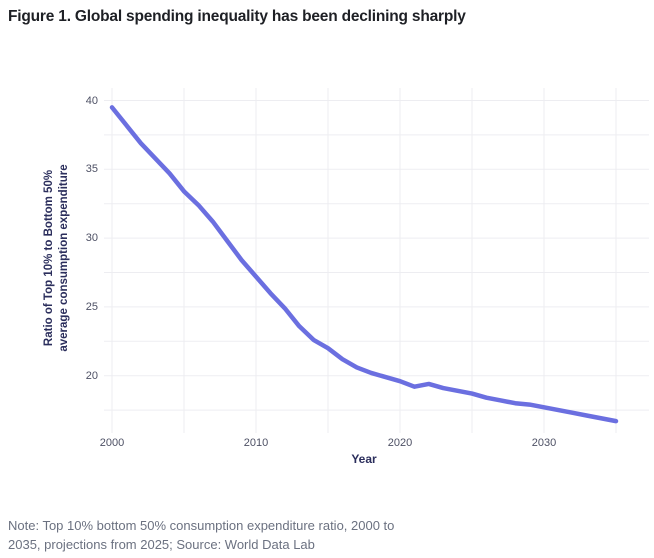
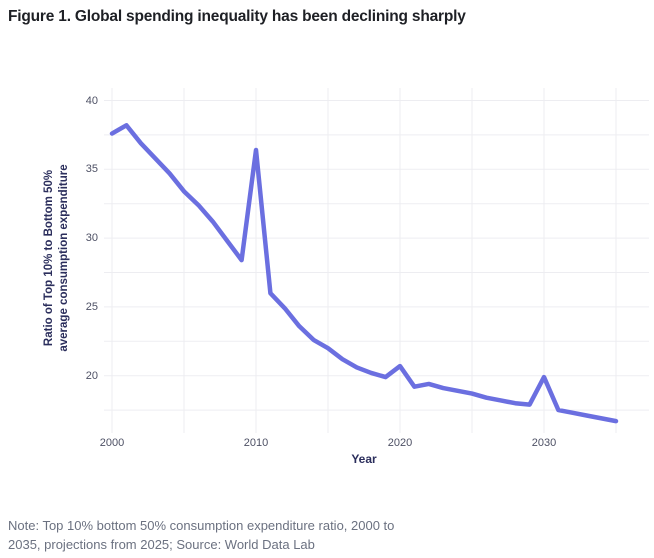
2000: 39.5 -> 37.6
2010: 27.2 -> 36.4
2020: 19.6 -> 20.7
2030: 17.7 -> 19.9
